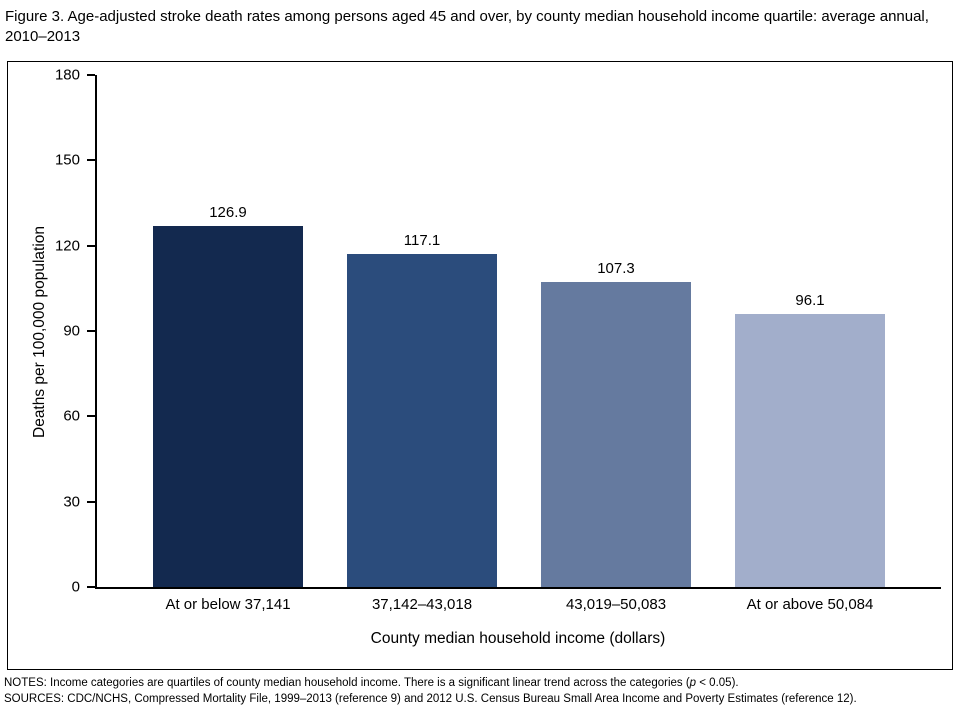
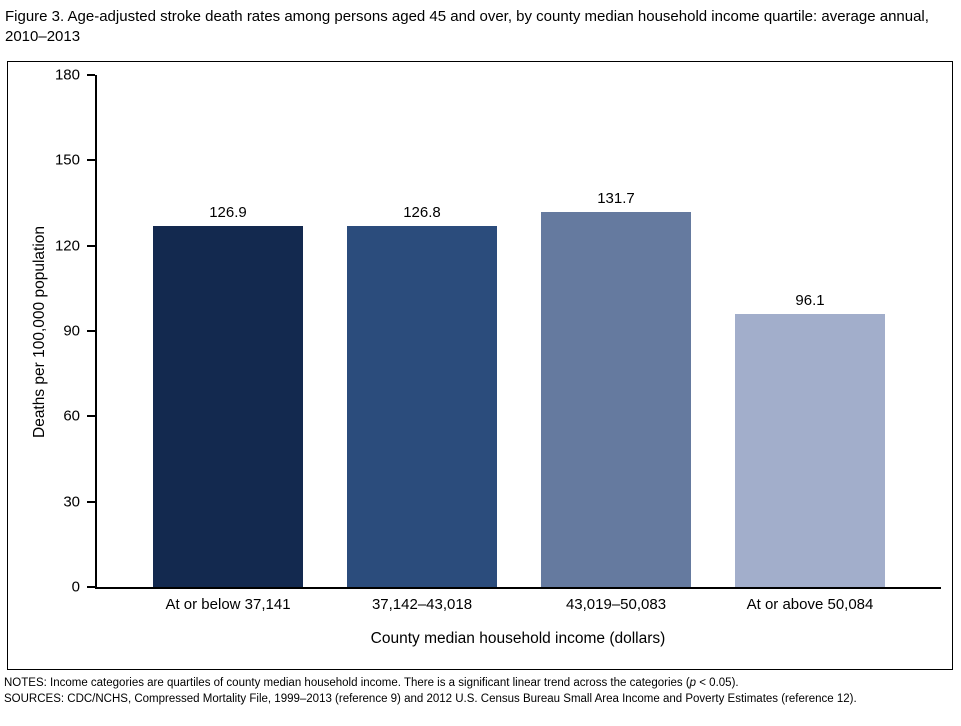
37,142–43,018: 117.1 -> 126.8
43,019–50,083: 107.3 -> 131.7
